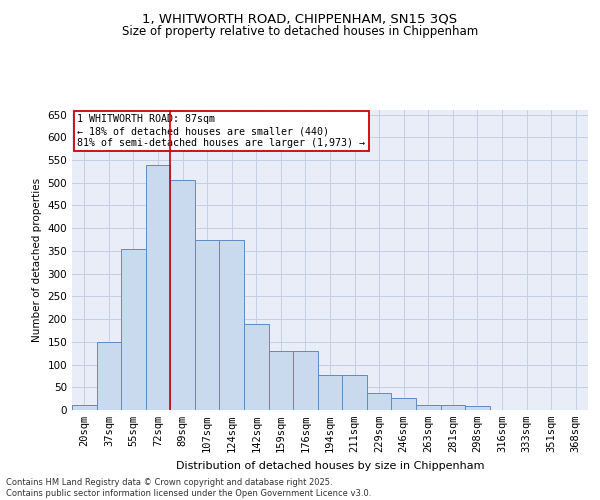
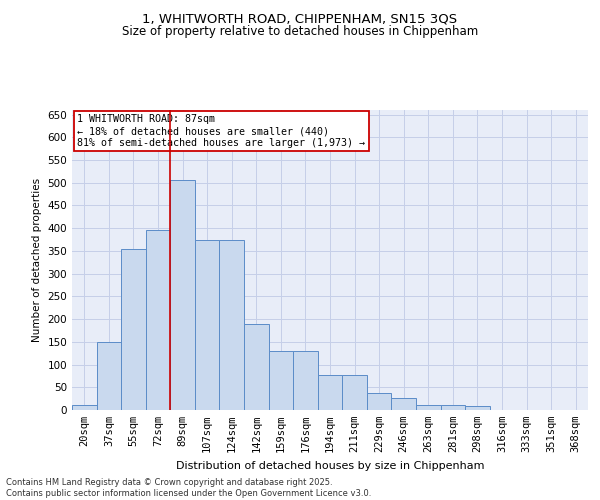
72sqm: 540 -> 395
